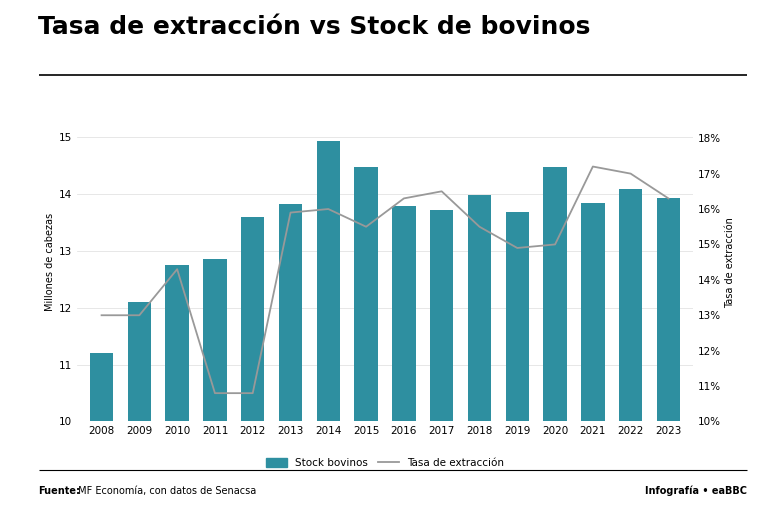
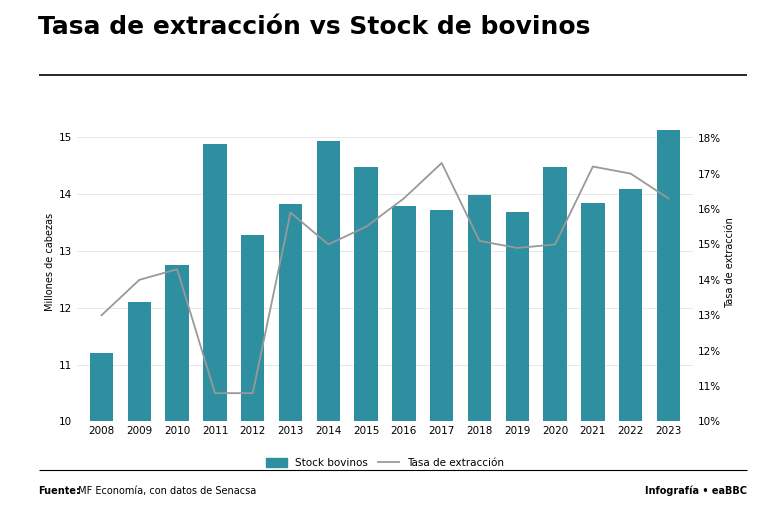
Tasa de extracción/2009: 13.0% -> 14.0%
Stock bovinos/2011: 12.85 -> 14.88
Stock bovinos/2012: 13.60 -> 13.28
Tasa de extracción/2014: 16.0% -> 15.0%
Tasa de extracción/2017: 16.5% -> 17.3%
Tasa de extracción/2018: 15.5% -> 15.1%
Stock bovinos/2023: 13.93 -> 15.12
